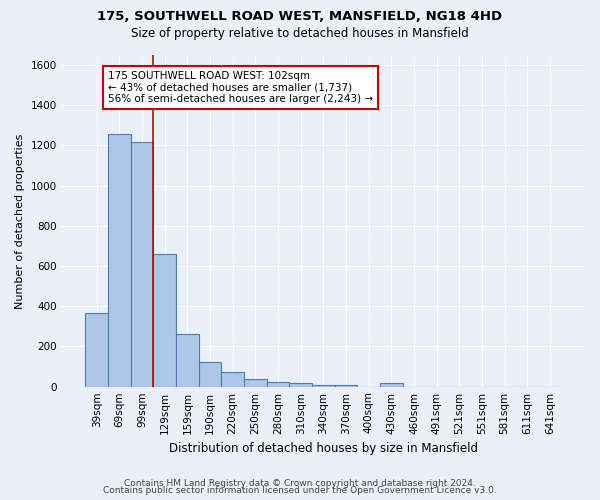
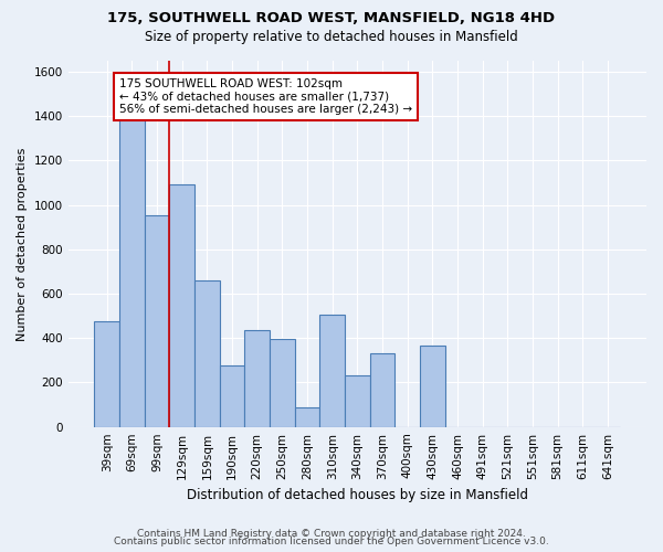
39sqm: 365 -> 475
69sqm: 1255 -> 1395
99sqm: 1215 -> 955
129sqm: 660 -> 1095
159sqm: 260 -> 660
190sqm: 125 -> 275
220sqm: 72 -> 435
250sqm: 37 -> 395
280sqm: 25 -> 90
310sqm: 16 -> 505
340sqm: 10 -> 230
370sqm: 7 -> 330
430sqm: 18 -> 365
